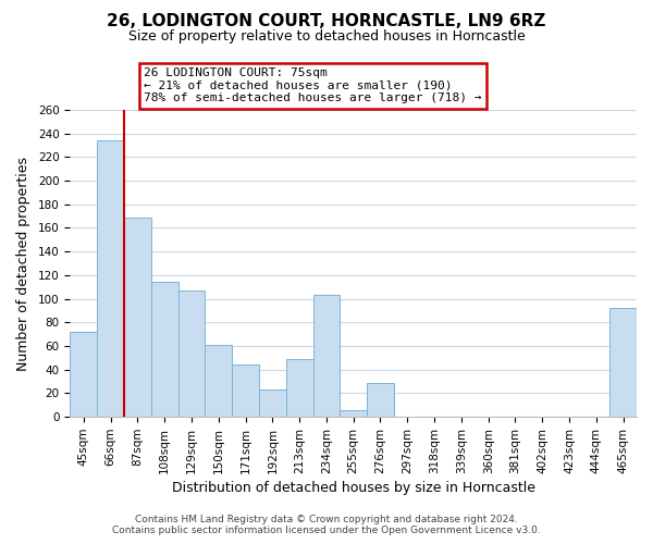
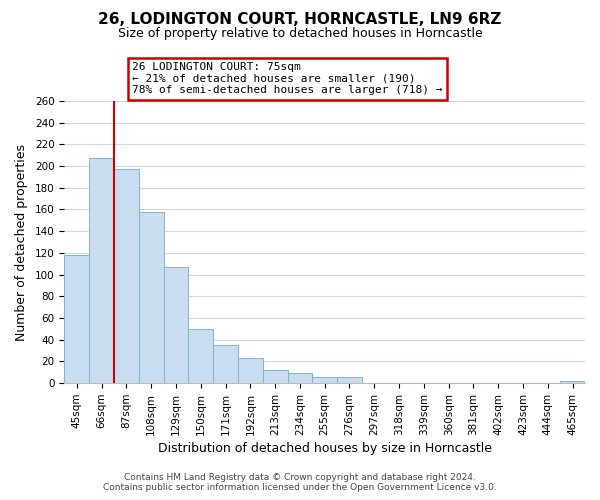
45sqm: 72 -> 118
66sqm: 234 -> 207
87sqm: 169 -> 197
108sqm: 114 -> 158
150sqm: 61 -> 50
171sqm: 44 -> 35
213sqm: 49 -> 12
234sqm: 103 -> 9
276sqm: 29 -> 6
465sqm: 92 -> 2
